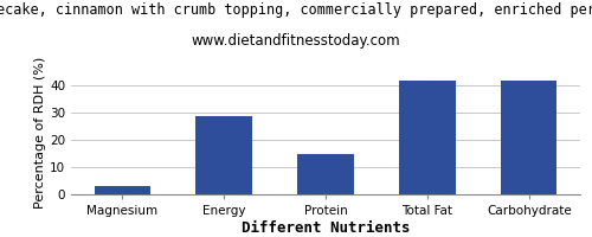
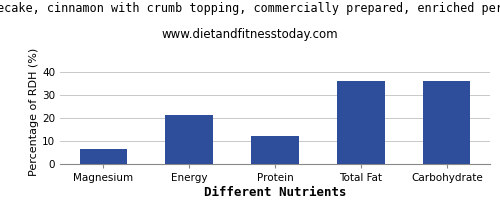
Magnesium: 3.0 -> 6.5
Energy: 28.5 -> 21.0
Protein: 14.5 -> 12.2
Total Fat: 41.5 -> 36.0
Carbohydrate: 41.5 -> 36.0
